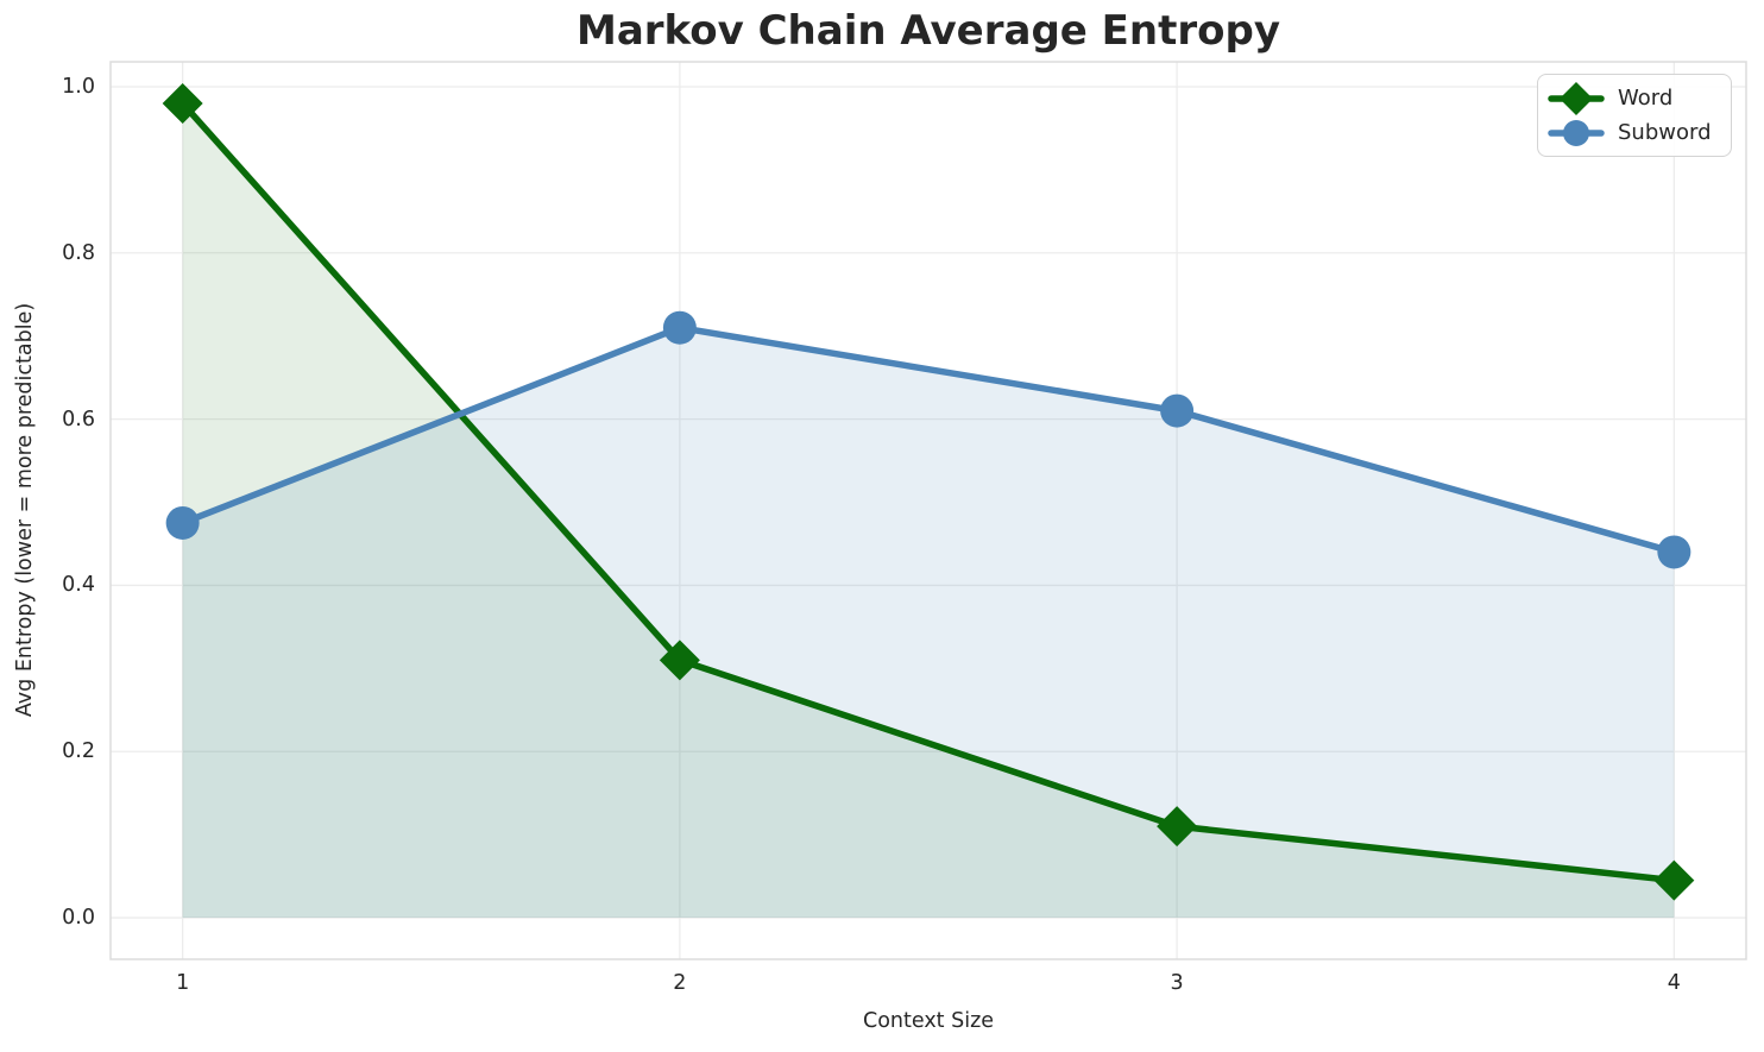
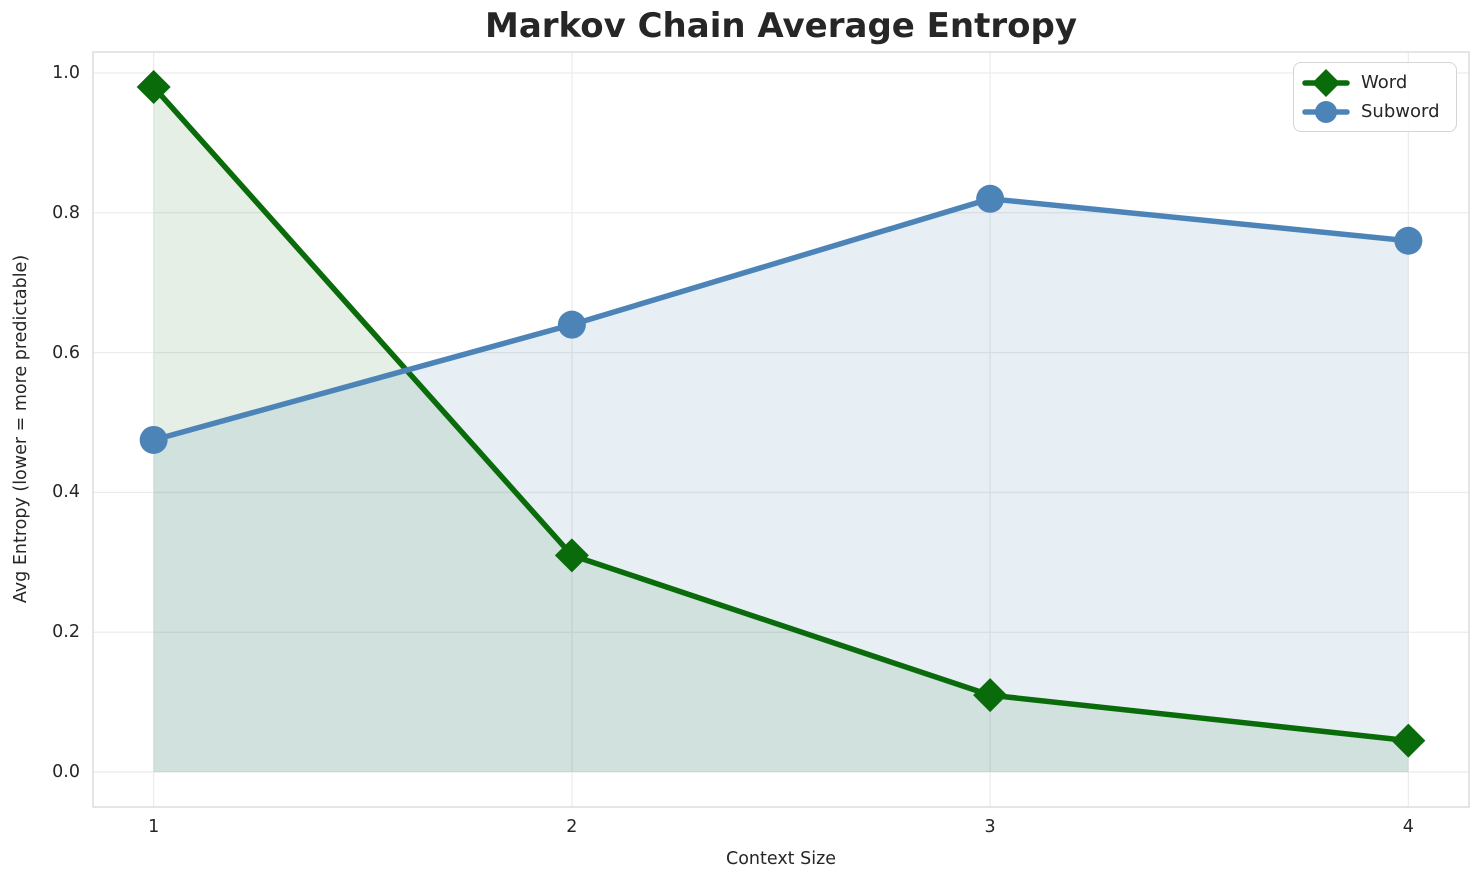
Subword/2: 0.71 -> 0.64
Subword/3: 0.61 -> 0.82
Subword/4: 0.44 -> 0.76
